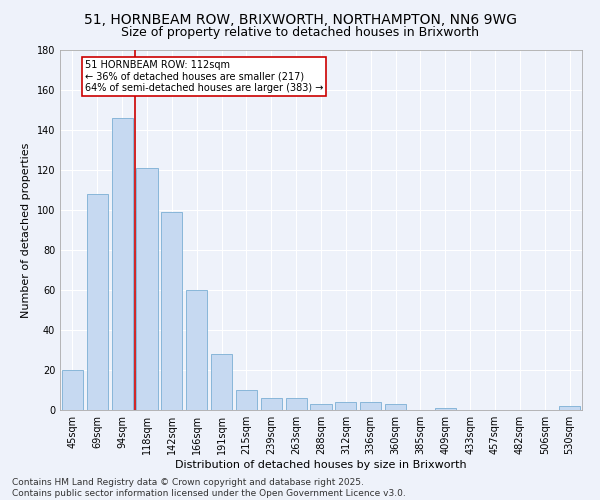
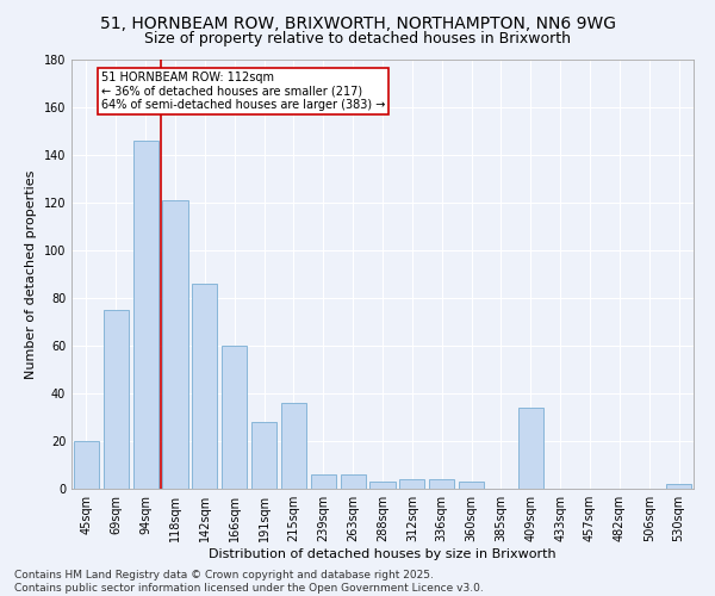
69sqm: 108 -> 75
142sqm: 99 -> 86
215sqm: 10 -> 36
409sqm: 1 -> 34
